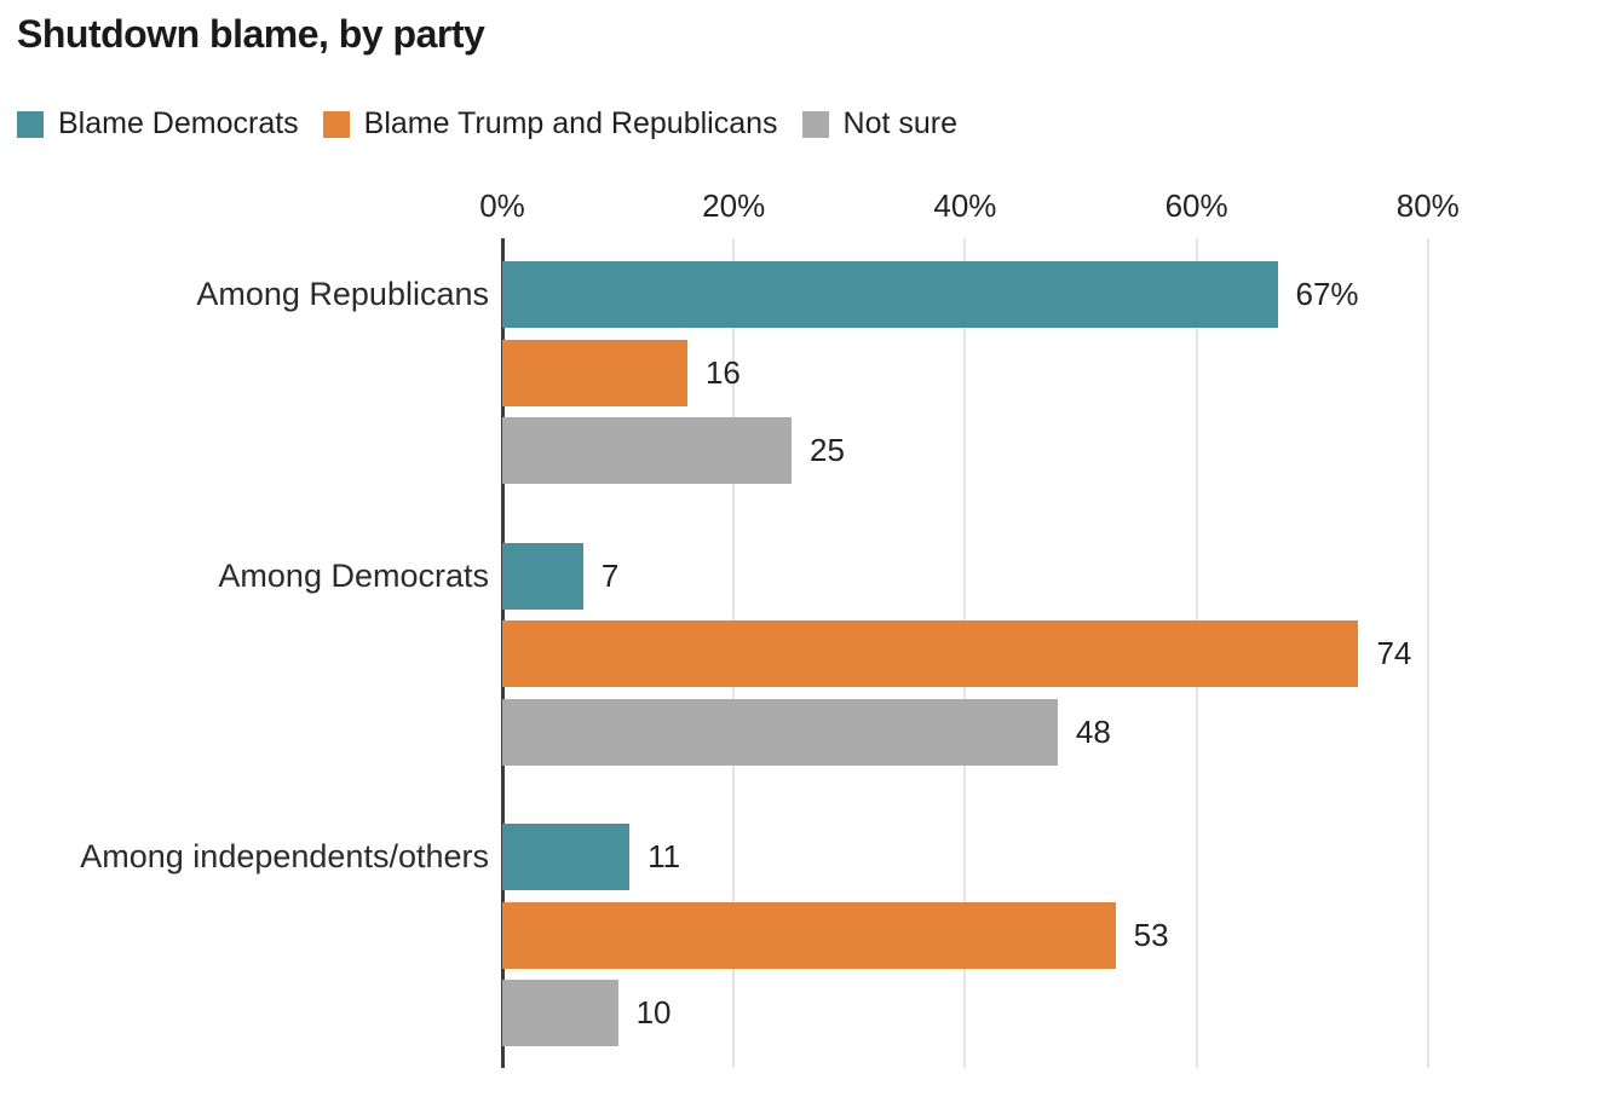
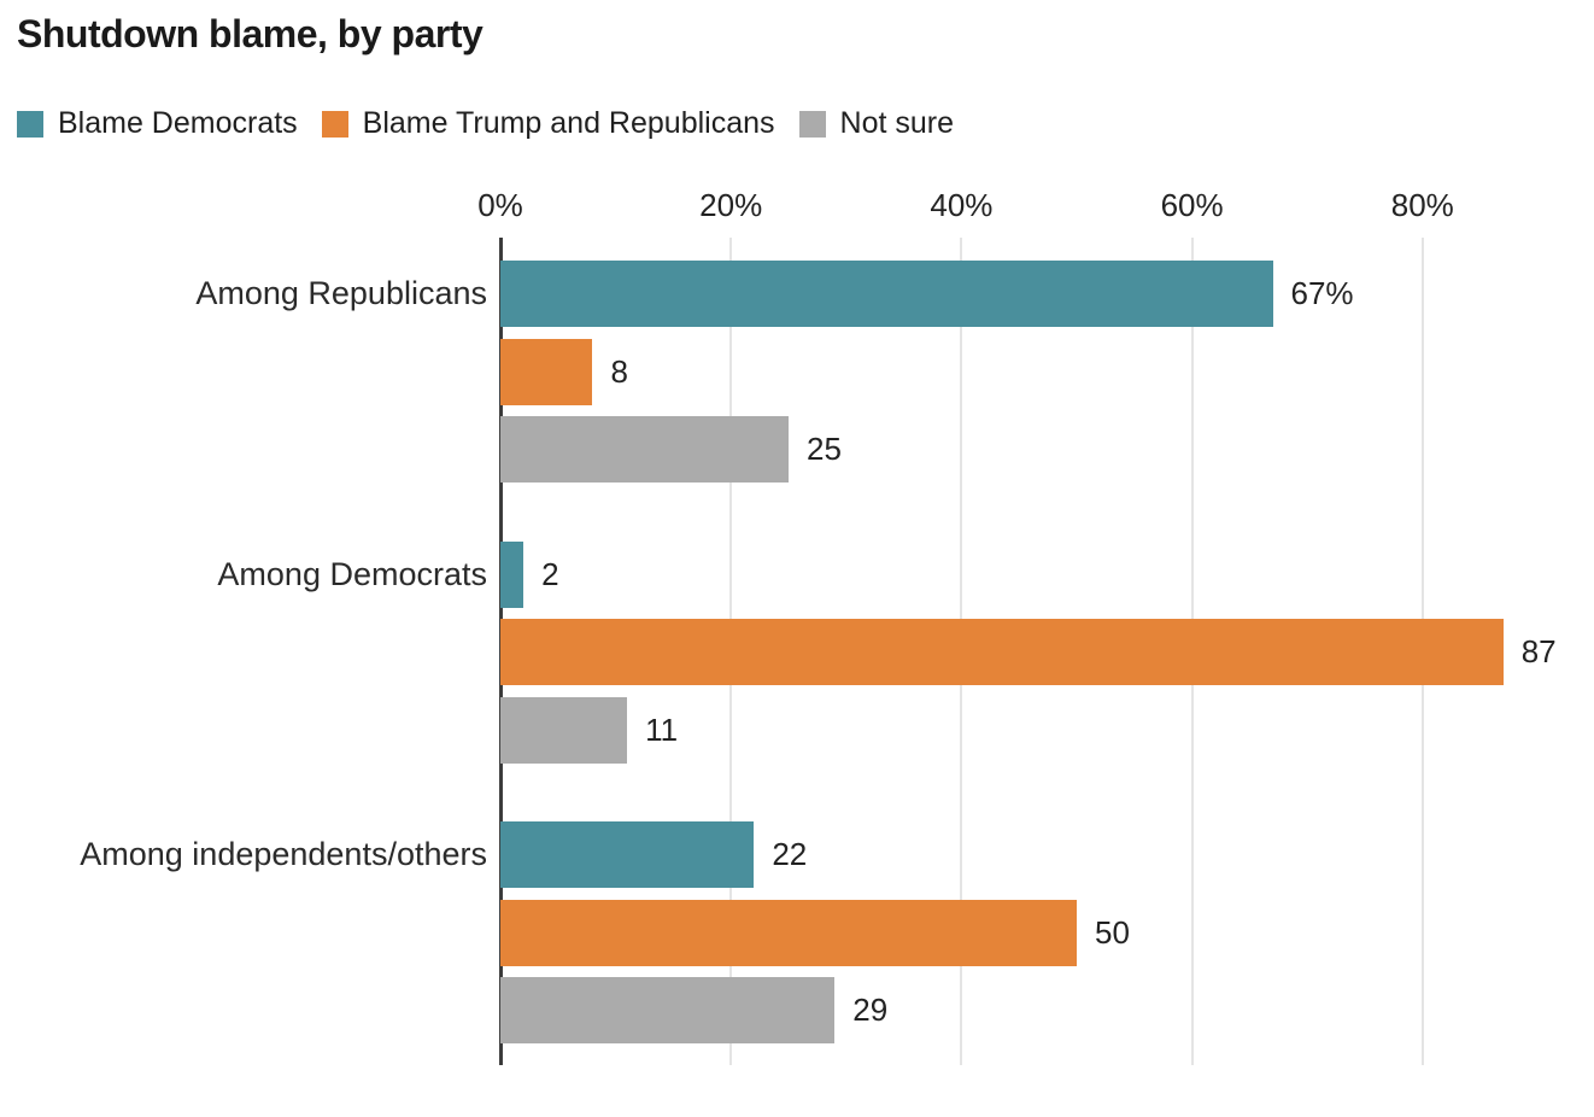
Blame Trump and Republicans/Among Republicans: 16 -> 8
Blame Democrats/Among Democrats: 7 -> 2
Blame Trump and Republicans/Among Democrats: 74 -> 87
Not sure/Among Democrats: 48 -> 11
Blame Democrats/Among independents/others: 11 -> 22
Blame Trump and Republicans/Among independents/others: 53 -> 50
Not sure/Among independents/others: 10 -> 29
